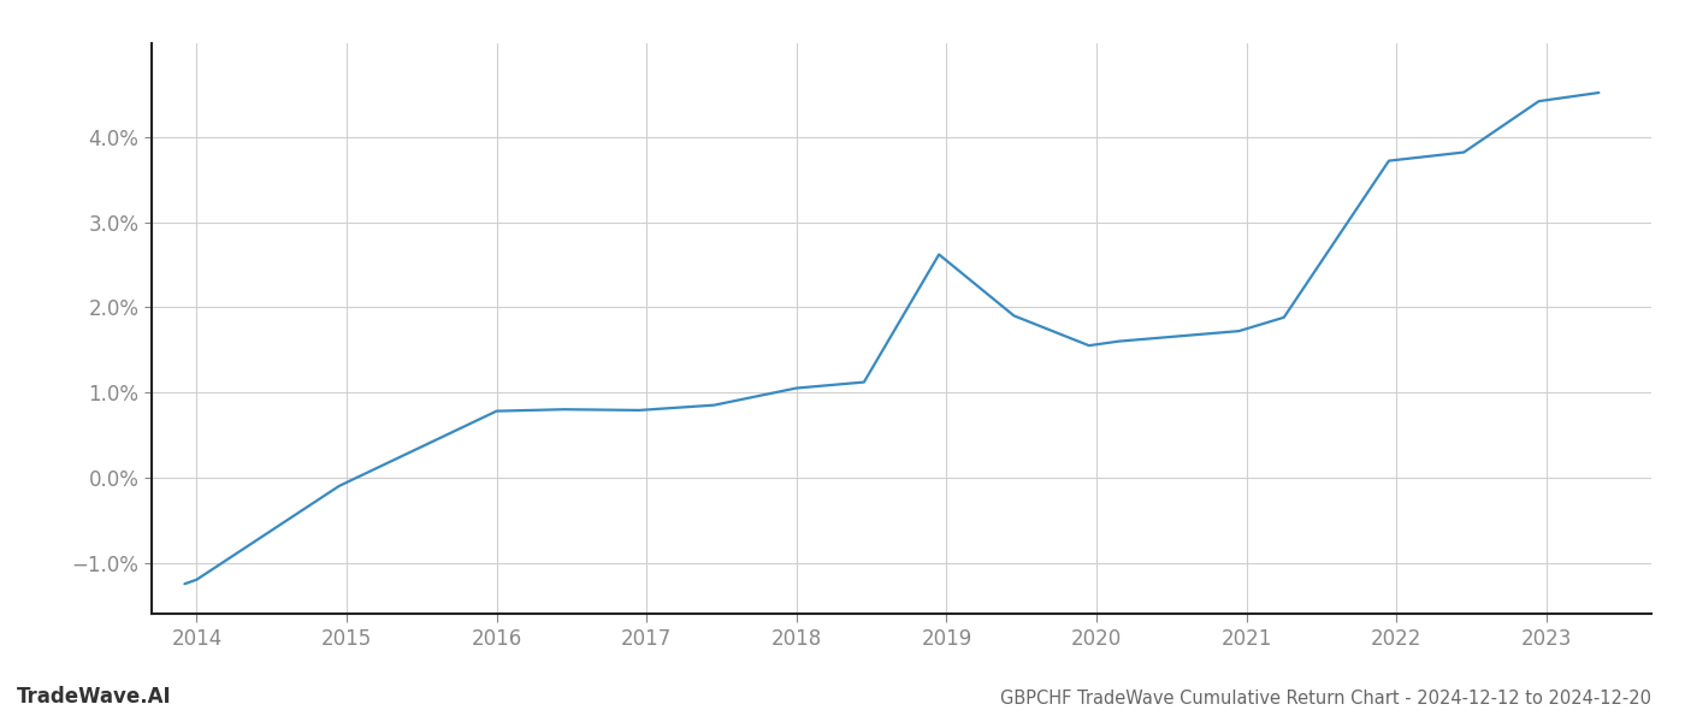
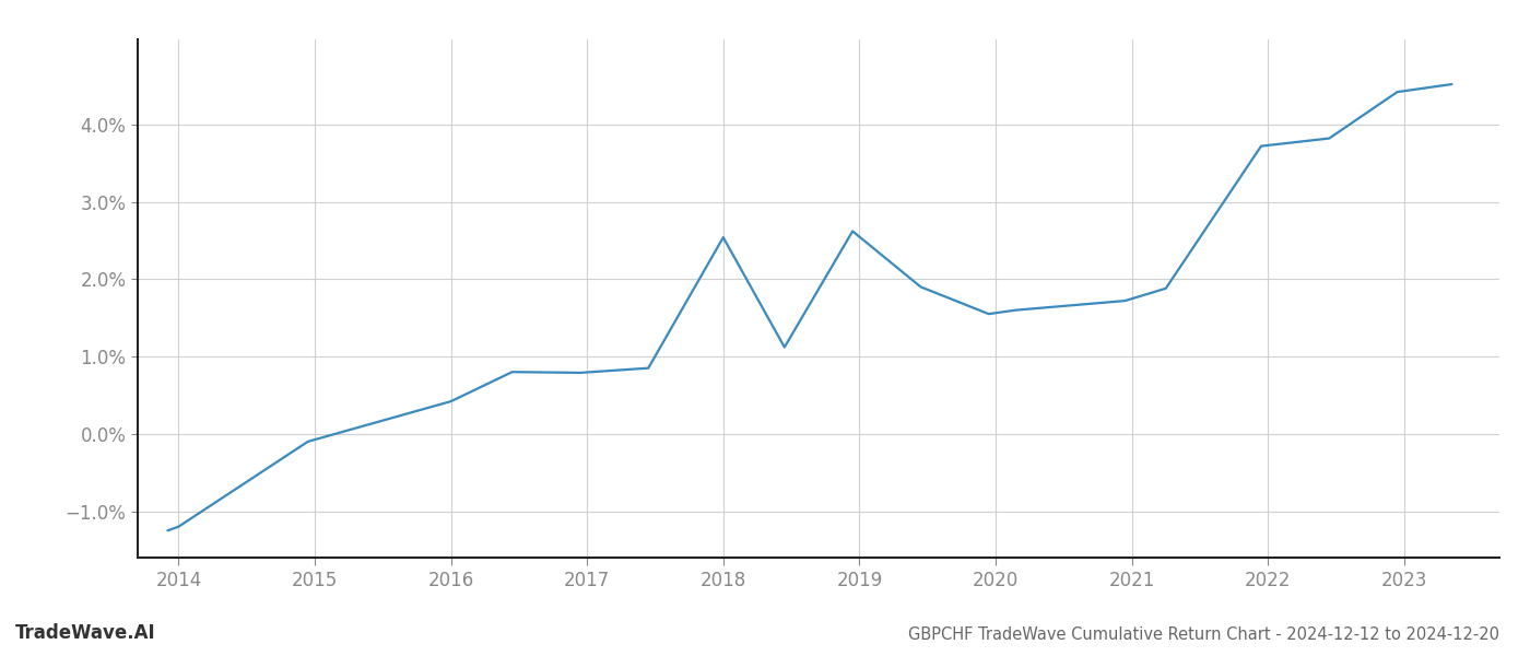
2016: 0.78% -> 0.42%
2018: 1.05% -> 2.54%
